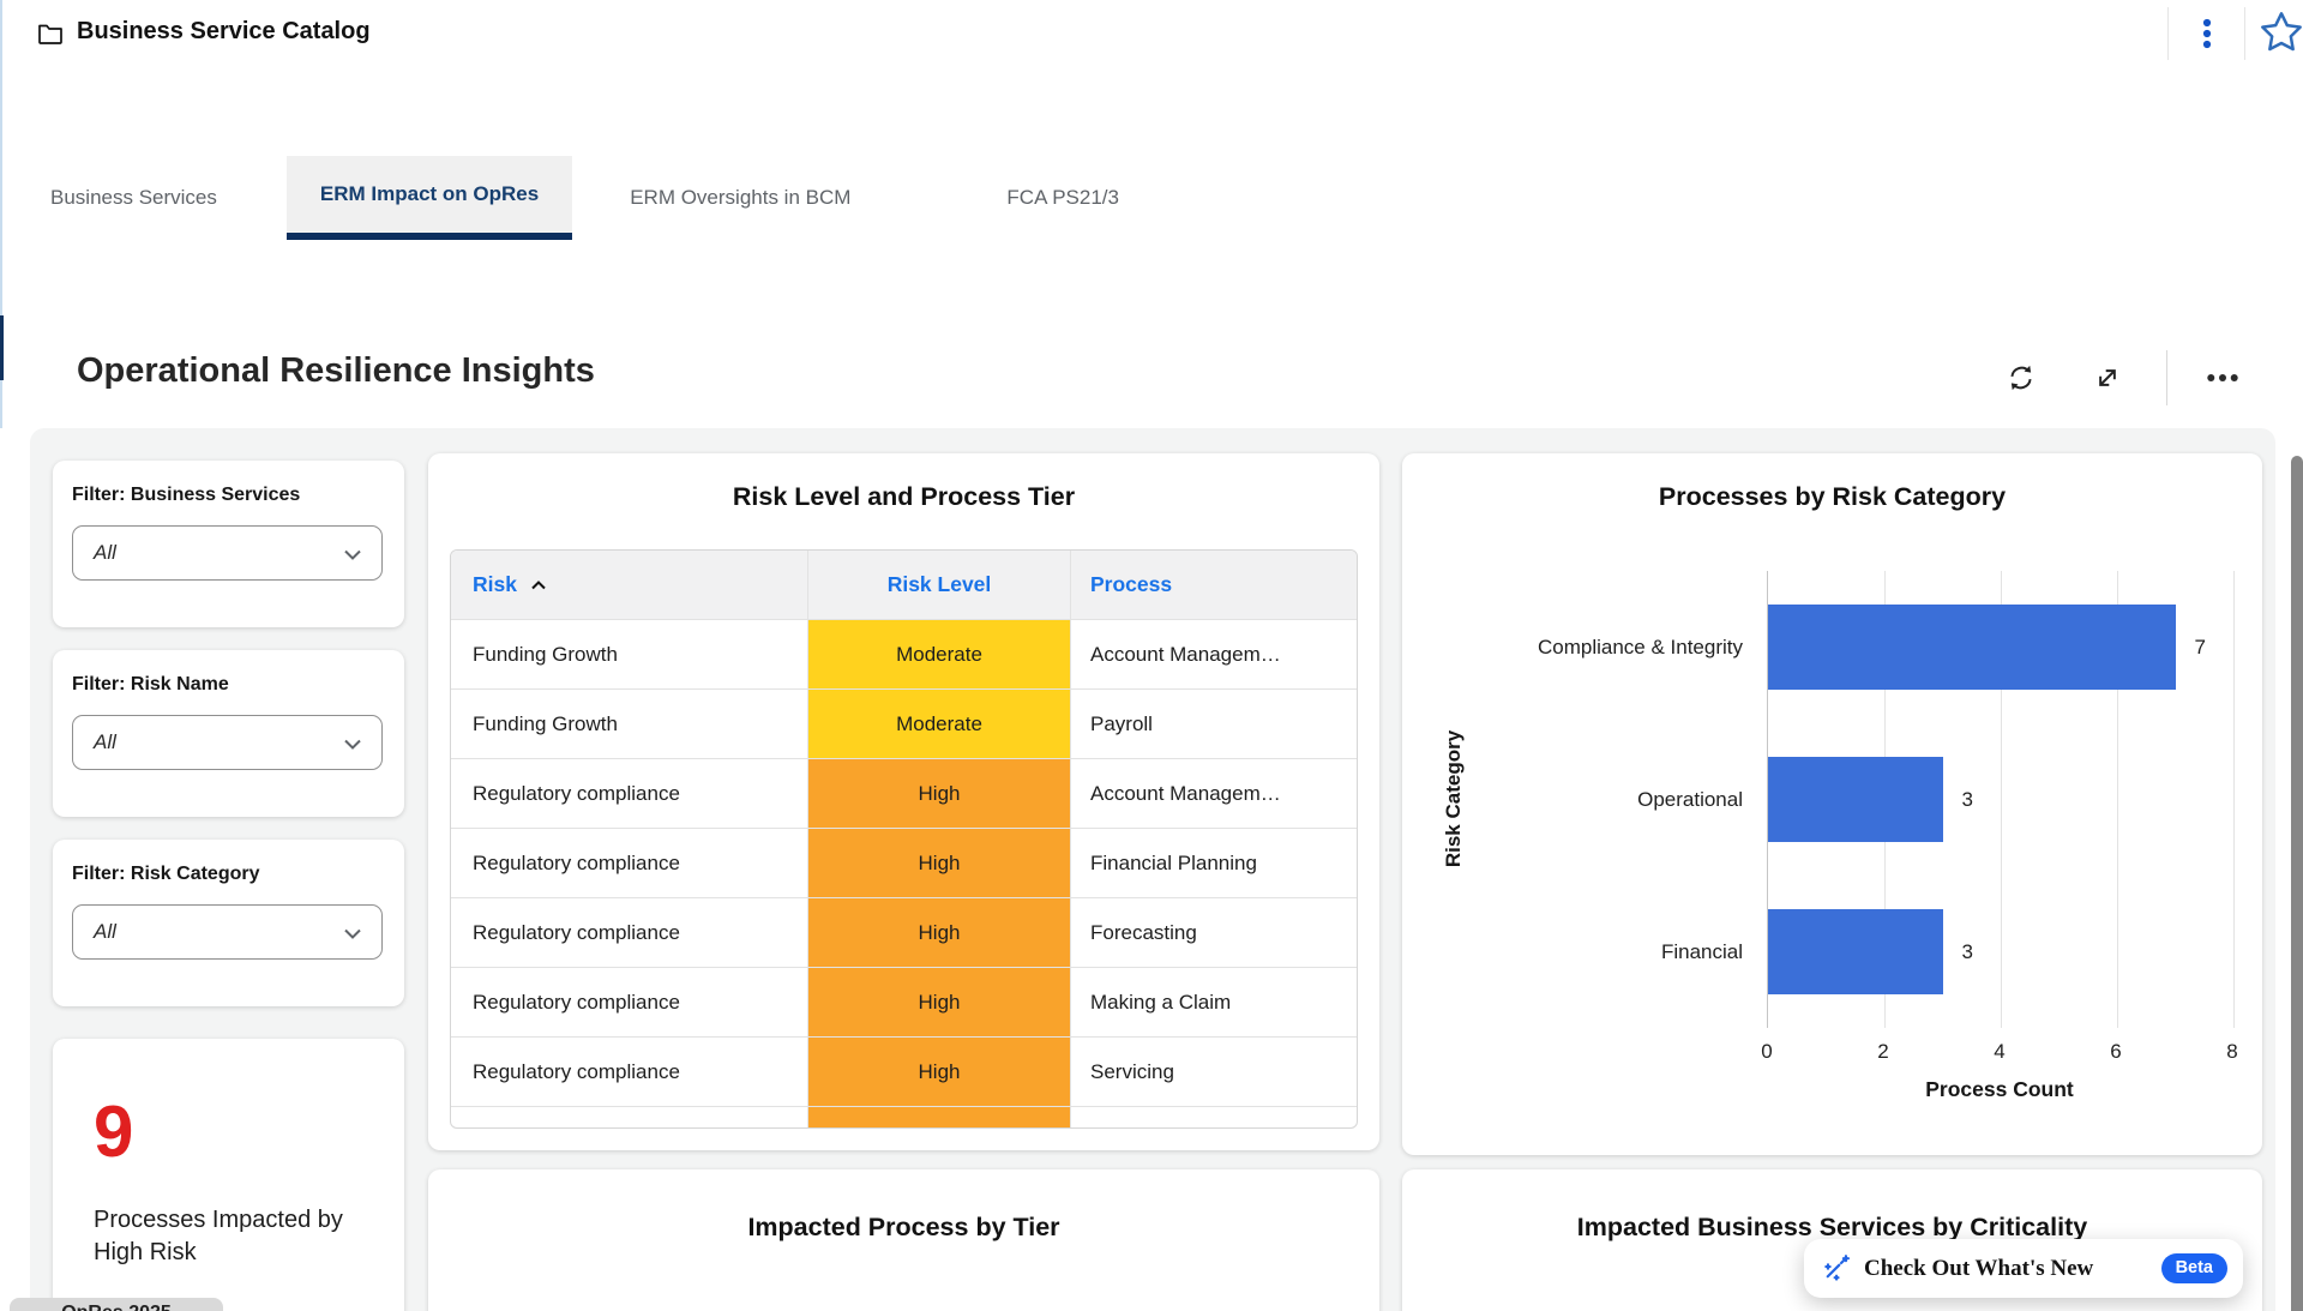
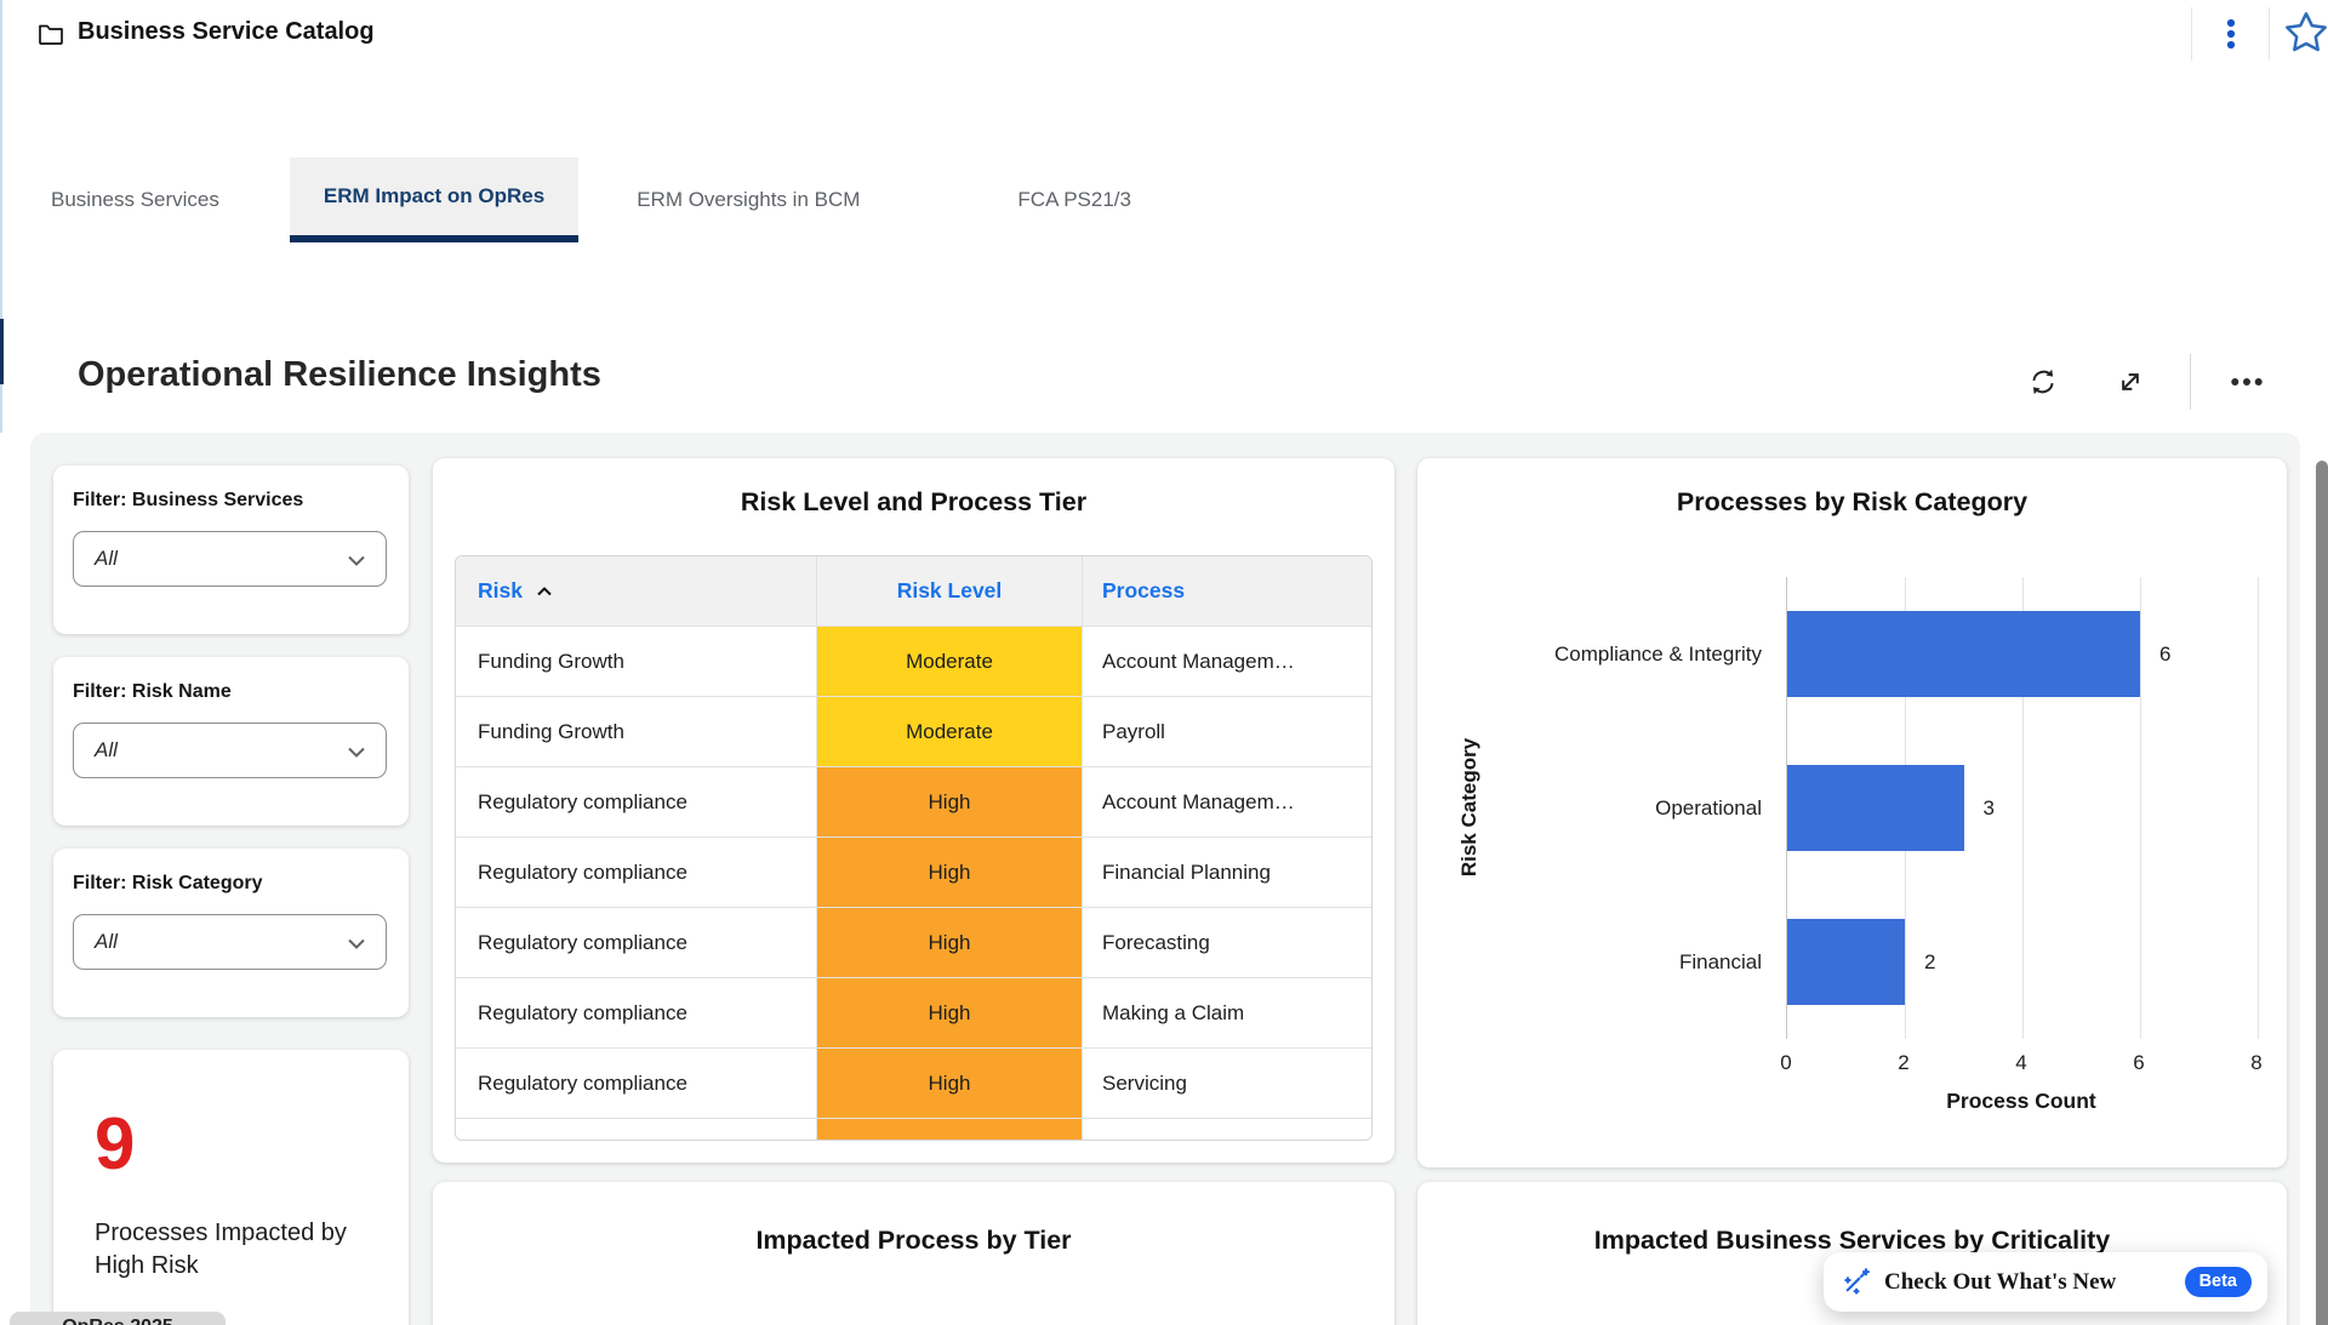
Compliance & Integrity: 7 -> 6
Financial: 3 -> 2
